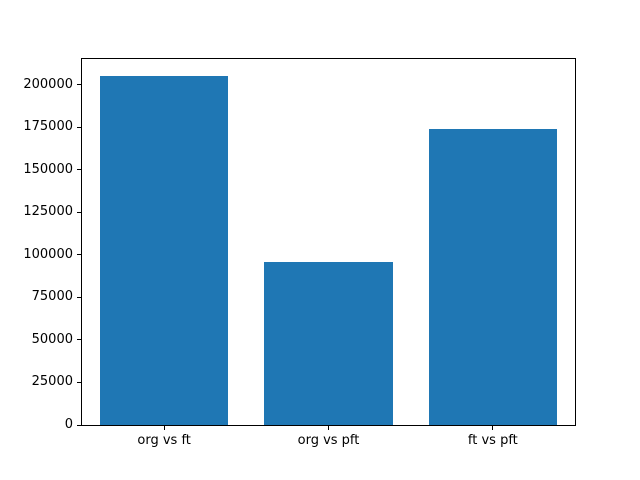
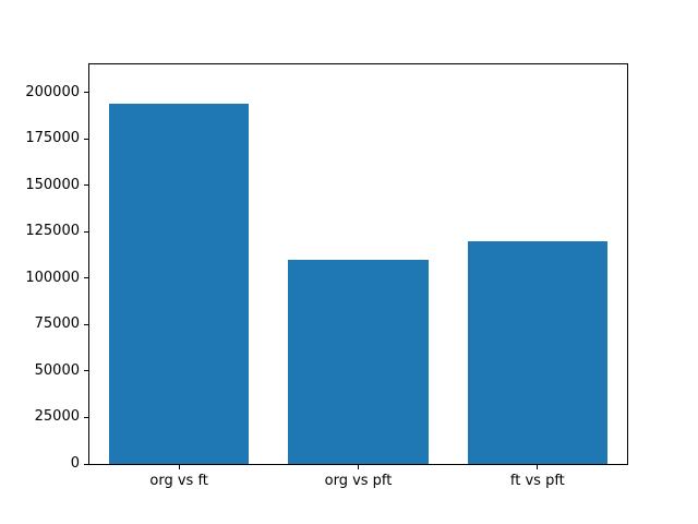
org vs ft: 205000 -> 194000
org vs pft: 96000 -> 110000
ft vs pft: 174000 -> 120000
